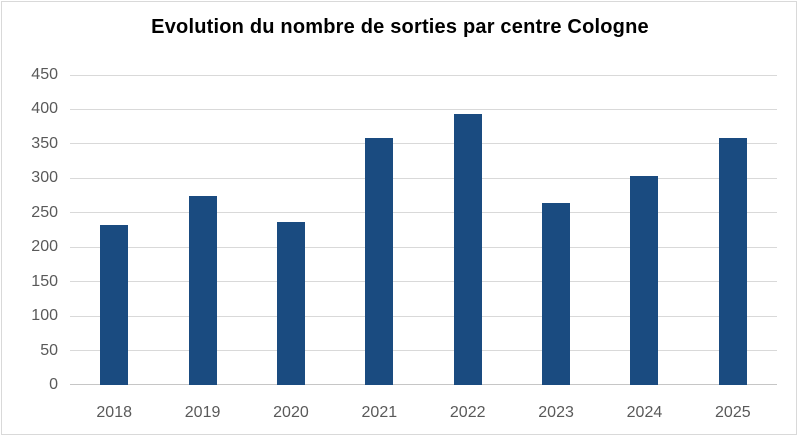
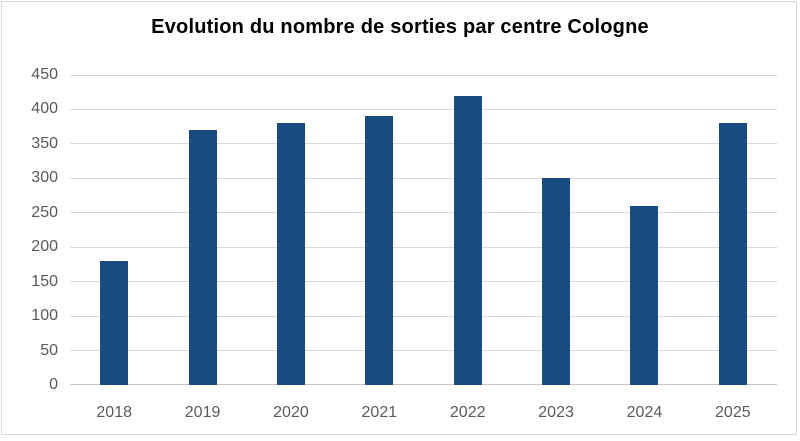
2018: 230 -> 180
2019: 280 -> 370
2020: 240 -> 380
2021: 360 -> 390
2022: 390 -> 420
2023: 260 -> 300
2024: 300 -> 260
2025: 360 -> 380
